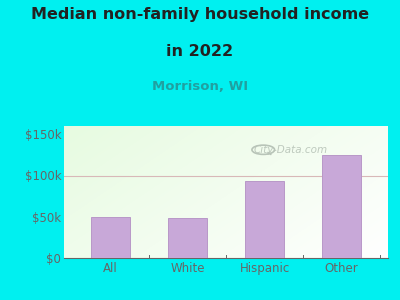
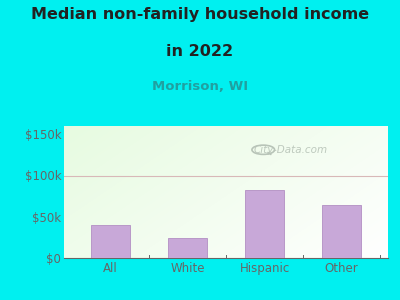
All: $50k -> $40k
White: $48k -> $24k
Hispanic: $93k -> $82k
Other: $125k -> $64k
